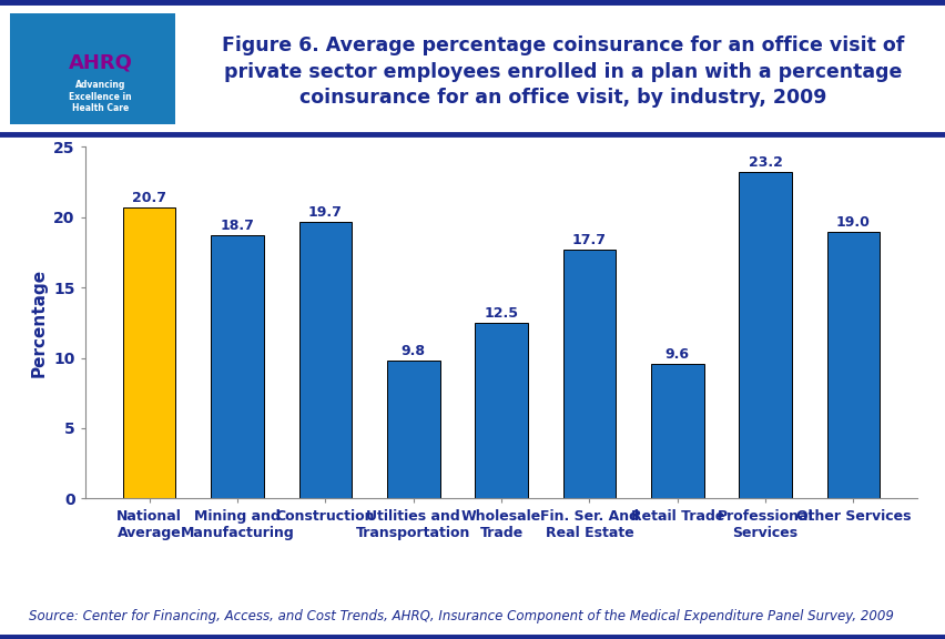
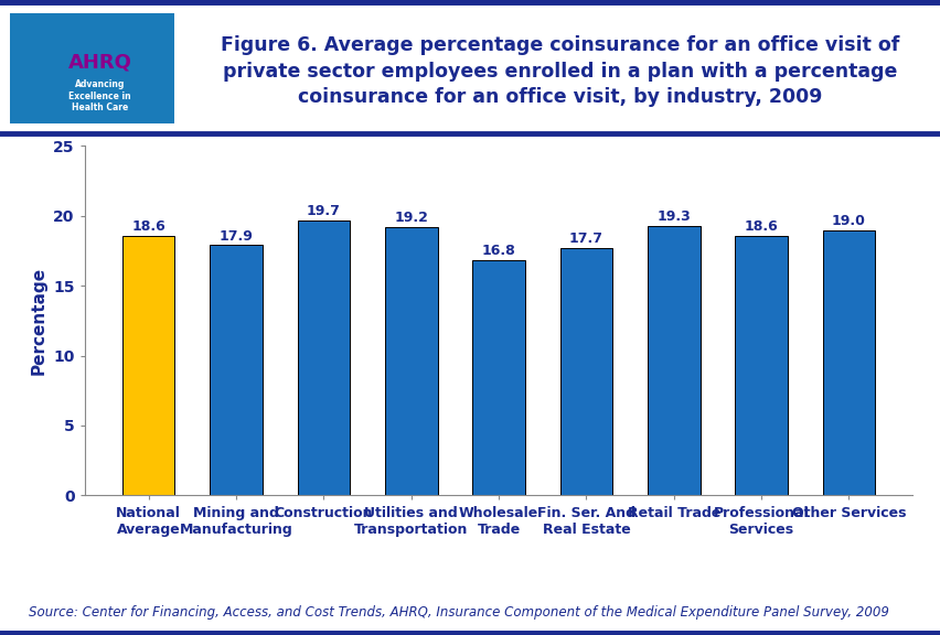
National Average: 20.7 -> 18.6
Mining and Manufacturing: 18.7 -> 17.9
Utilities and Transportation: 9.8 -> 19.2
Wholesale Trade: 12.5 -> 16.8
Retail Trade: 9.6 -> 19.3
Professional Services: 23.2 -> 18.6
